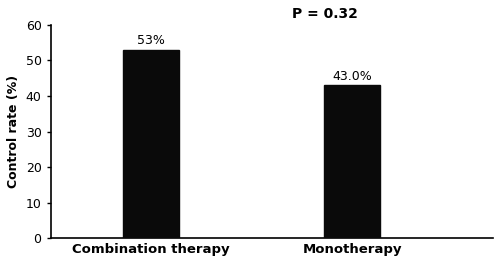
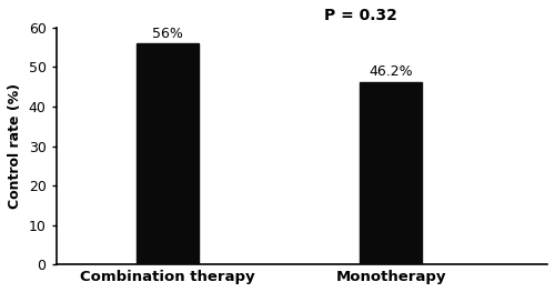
Combination therapy: 53% -> 56%
Monotherapy: 43.0% -> 46.2%
